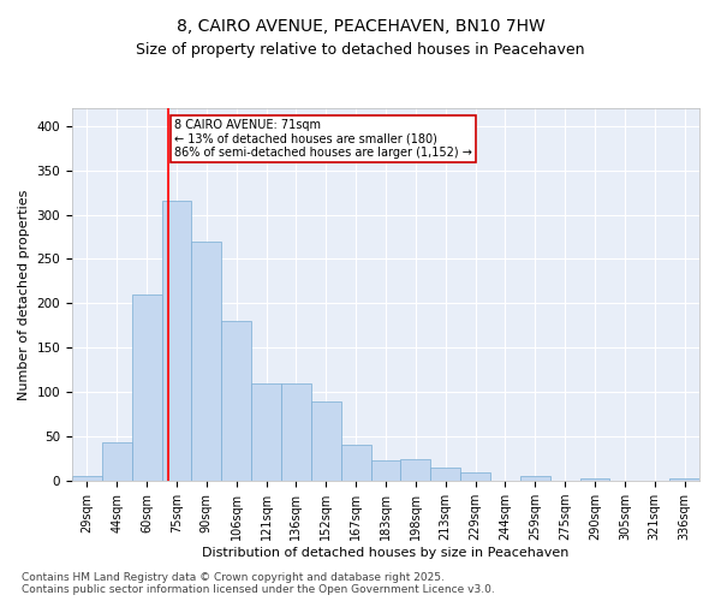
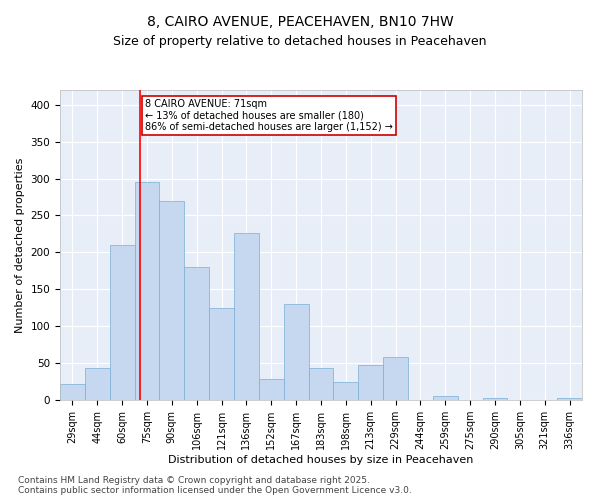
29sqm: 5 -> 22
75sqm: 315 -> 296
121sqm: 110 -> 124
136sqm: 110 -> 226
152sqm: 90 -> 28
167sqm: 40 -> 130
183sqm: 23 -> 44
213sqm: 15 -> 48
229sqm: 10 -> 58
